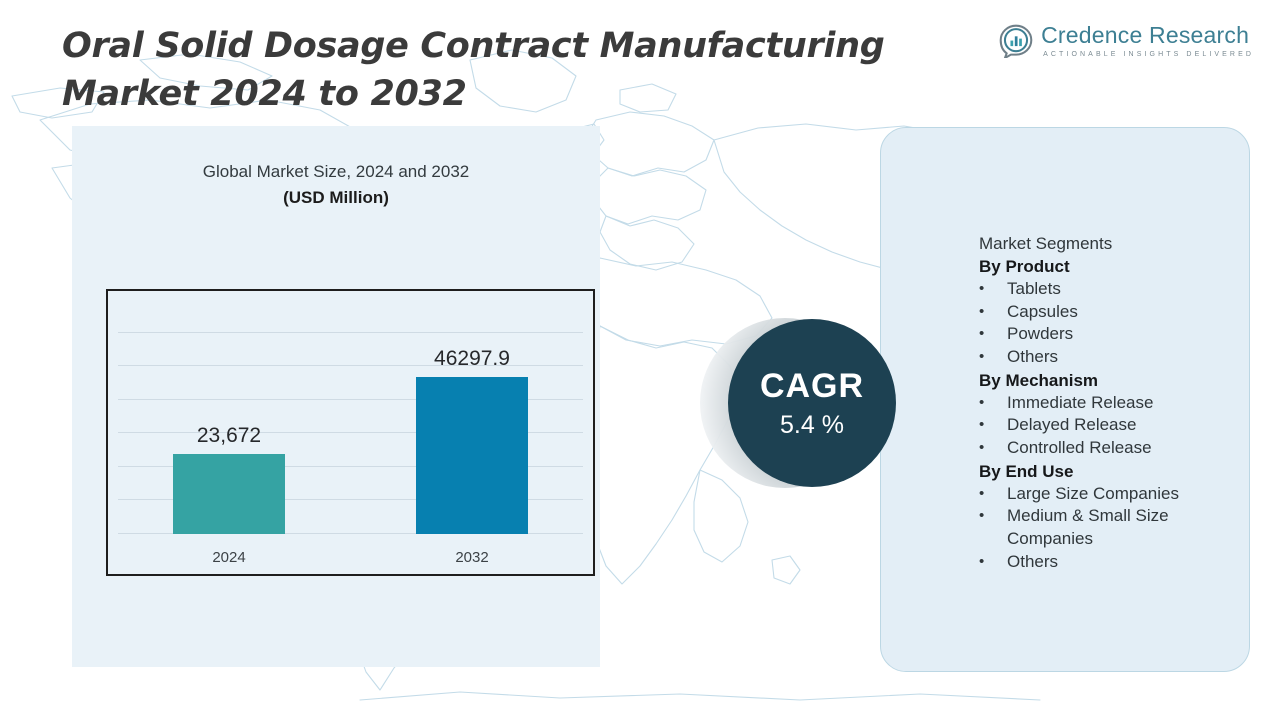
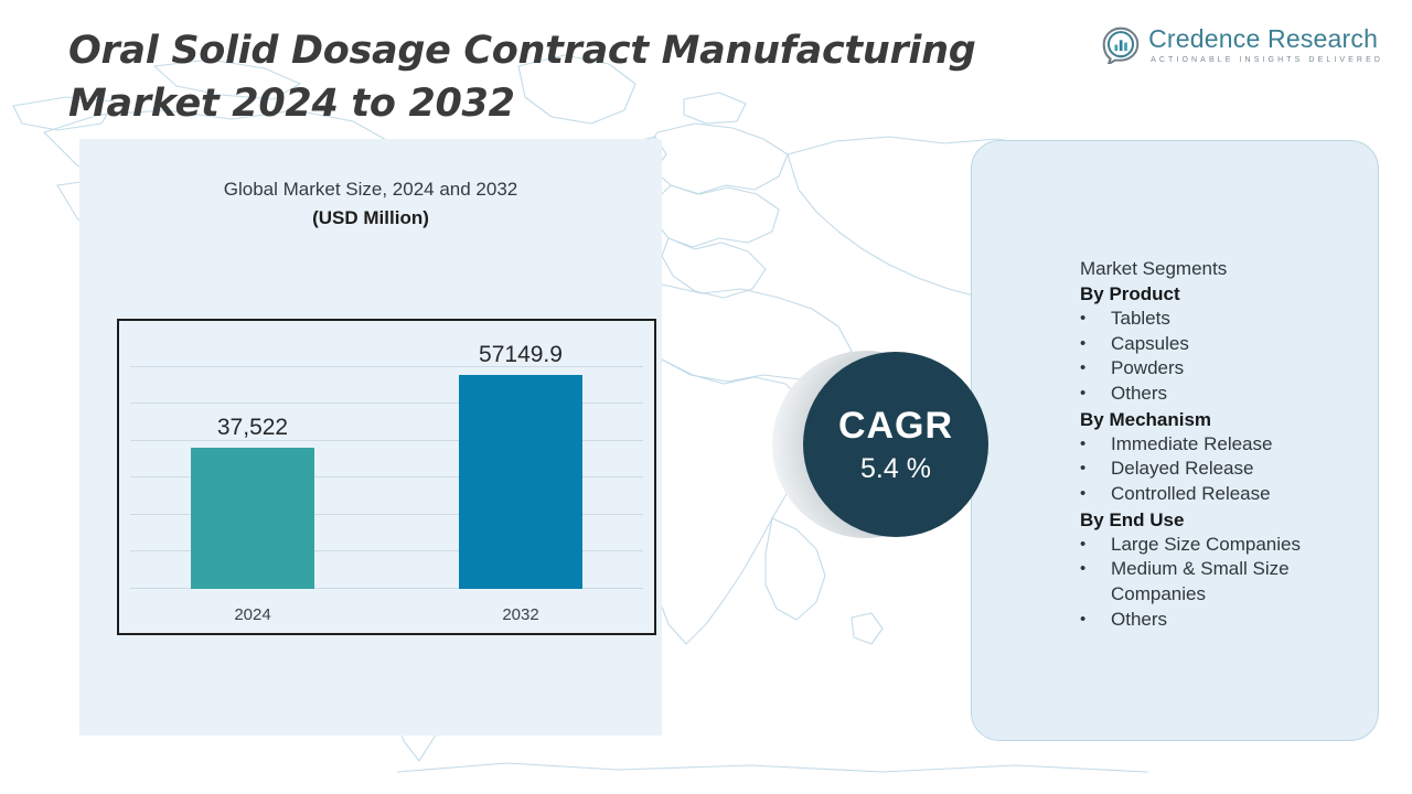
2024: 23,672 -> 37,522
2032: 46297.9 -> 57149.9
